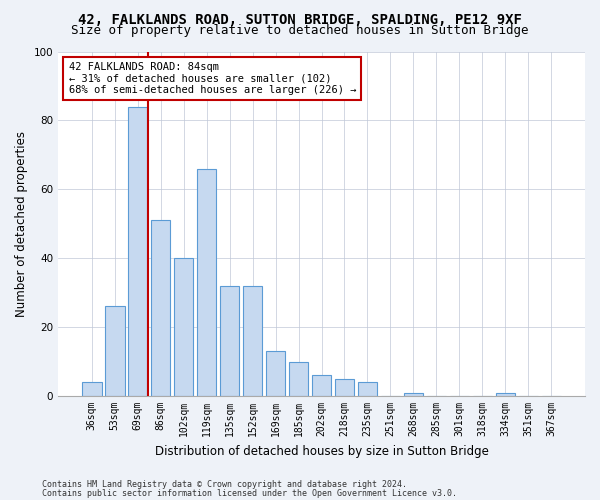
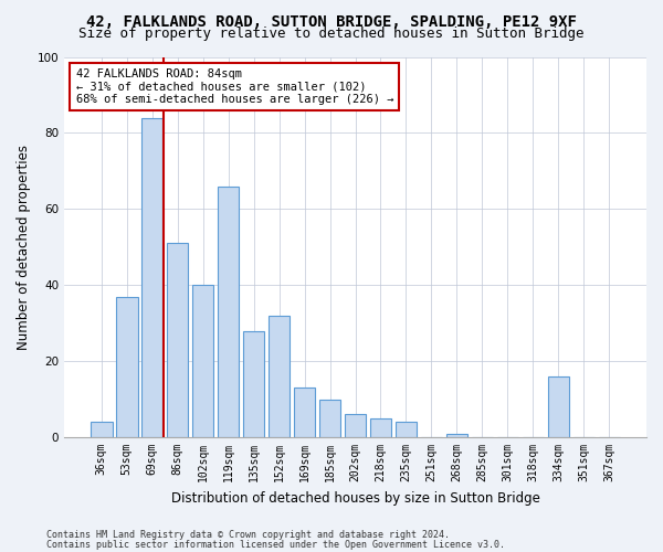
53sqm: 26 -> 37
135sqm: 32 -> 28
334sqm: 1 -> 16
